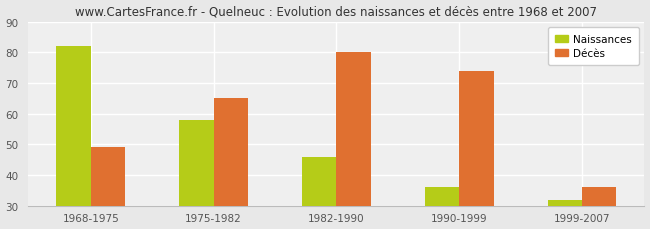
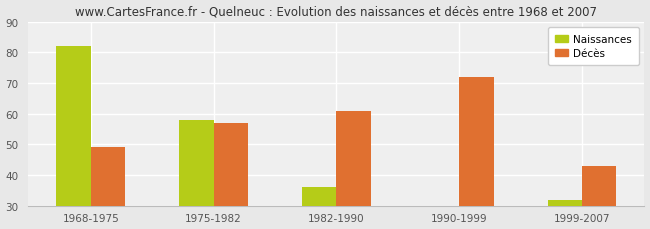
Décès/1975-1982: 65 -> 57
Naissances/1982-1990: 46 -> 36
Décès/1982-1990: 80 -> 61
Naissances/1990-1999: 36 -> 30
Décès/1990-1999: 74 -> 72
Décès/1999-2007: 36 -> 43
